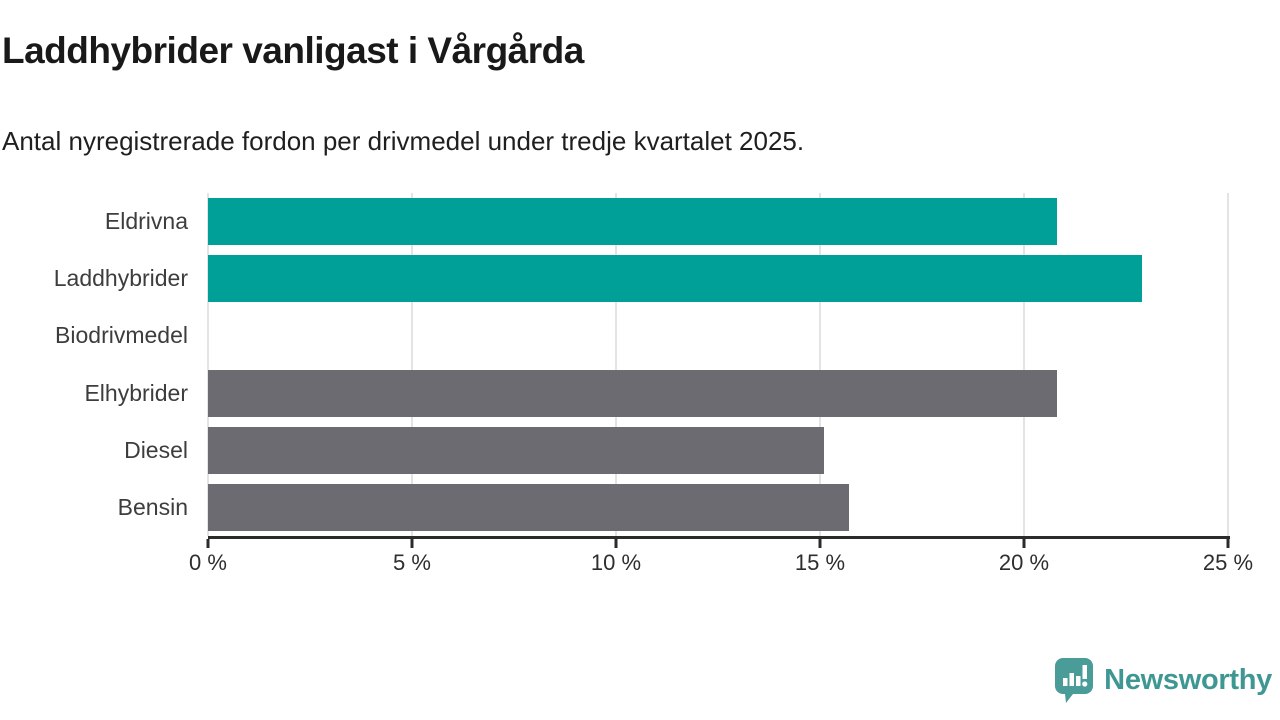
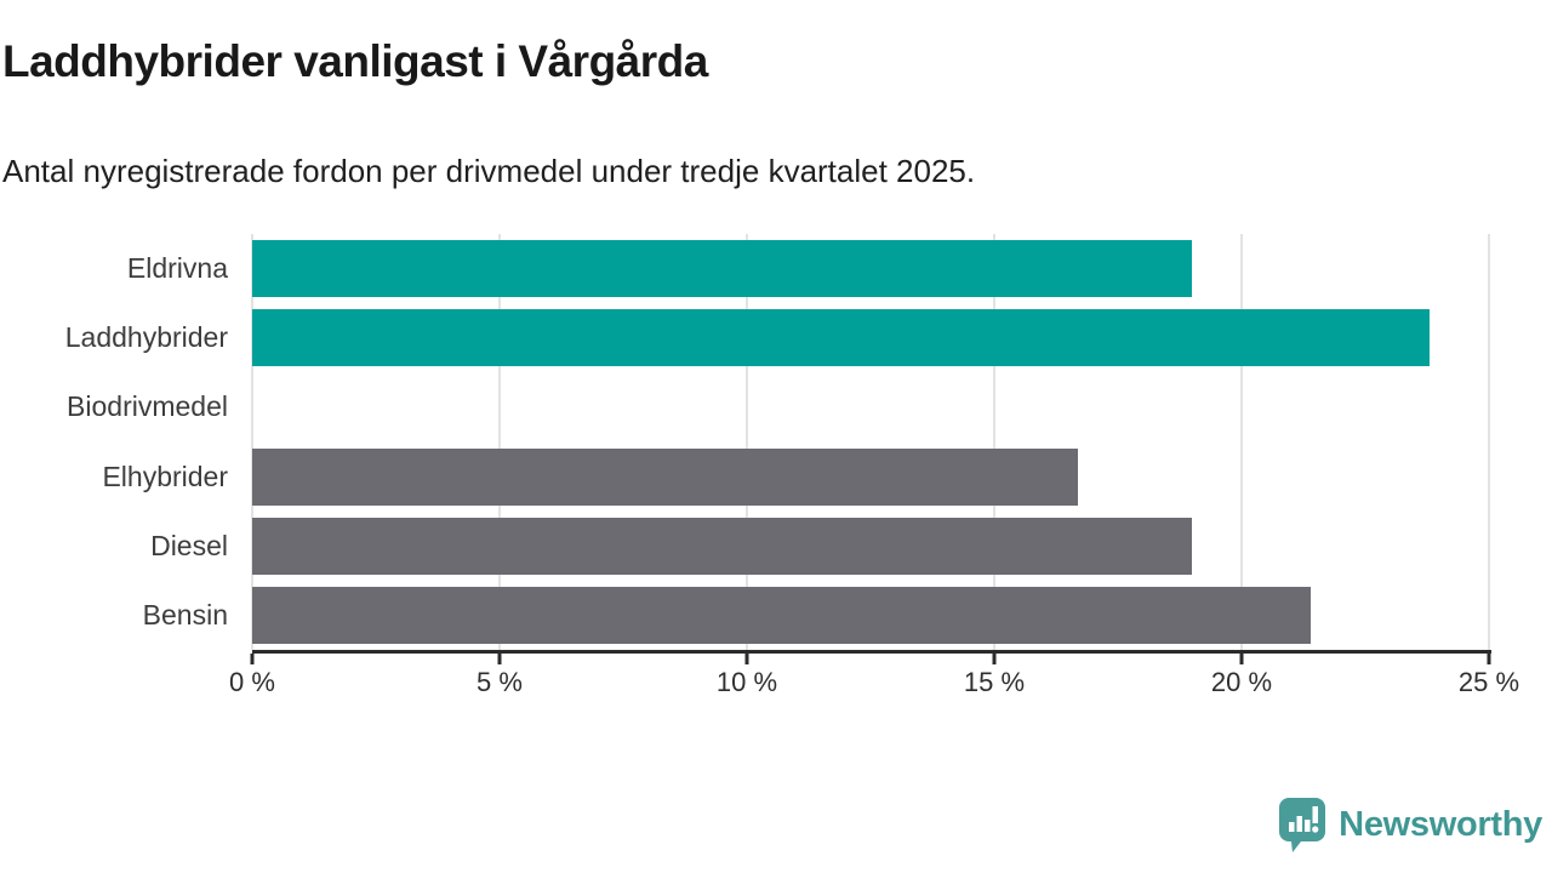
Eldrivna: 20.8% -> 19.0%
Laddhybrider: 22.9% -> 23.8%
Elhybrider: 20.8% -> 16.7%
Diesel: 15.1% -> 19.0%
Bensin: 15.7% -> 21.4%
